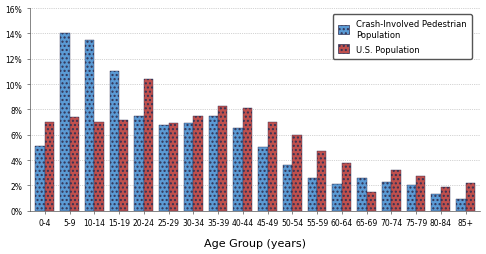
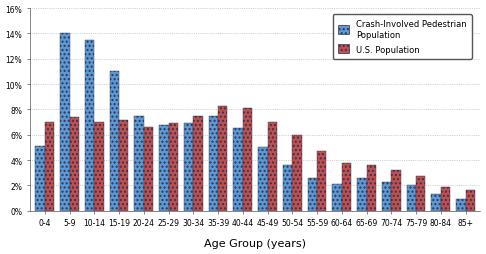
U.S. Population/20-24: 10.4% -> 6.6%
U.S. Population/65-69: 1.5% -> 3.6%
U.S. Population/85+: 2.2% -> 1.6%
